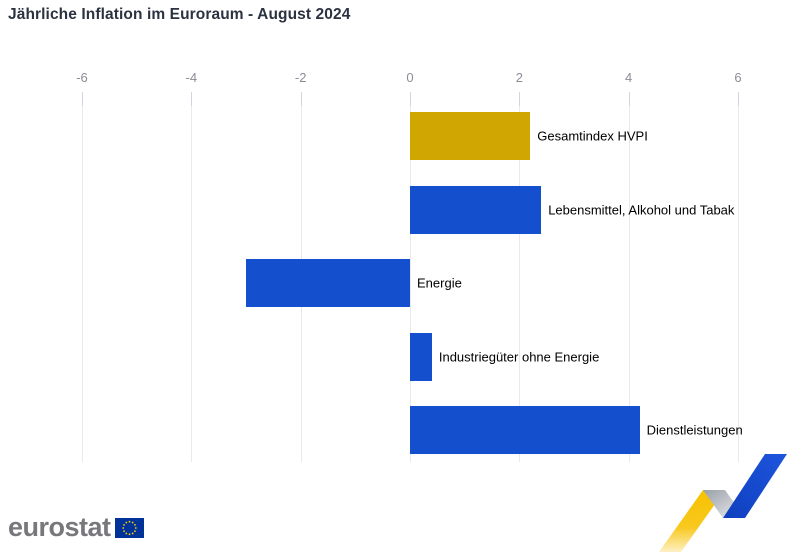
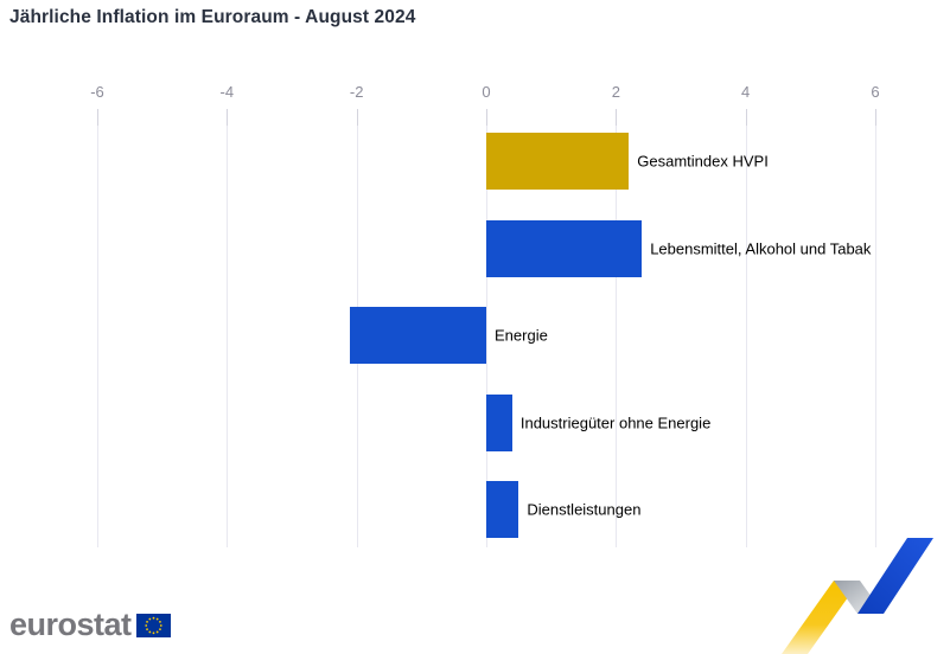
Energie: -3.0 -> -2.1
Dienstleistungen: 4.2 -> 0.5
